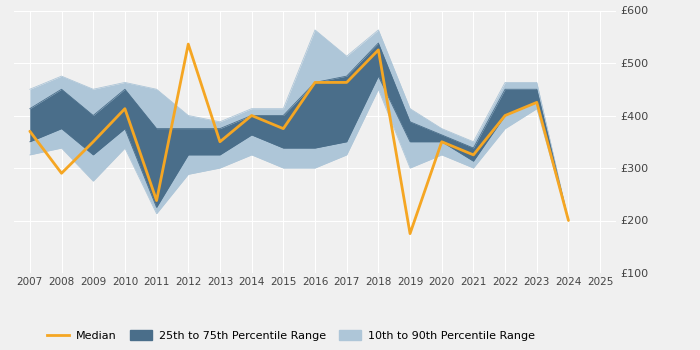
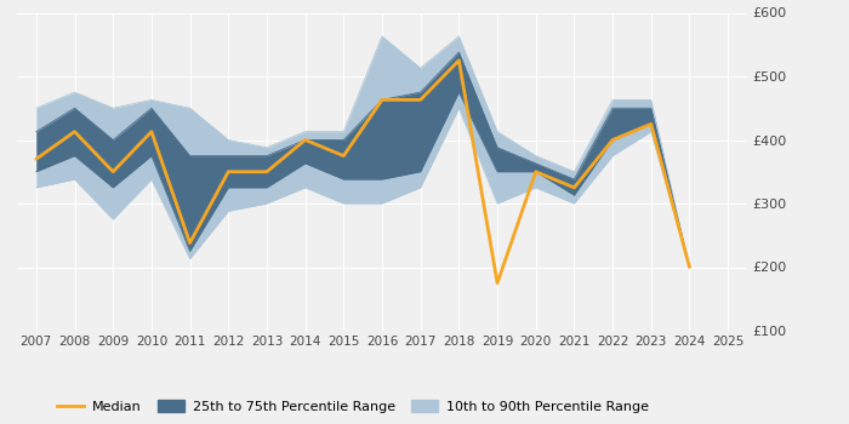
Median/2008: £290 -> £413
Median/2012: £536 -> £350
